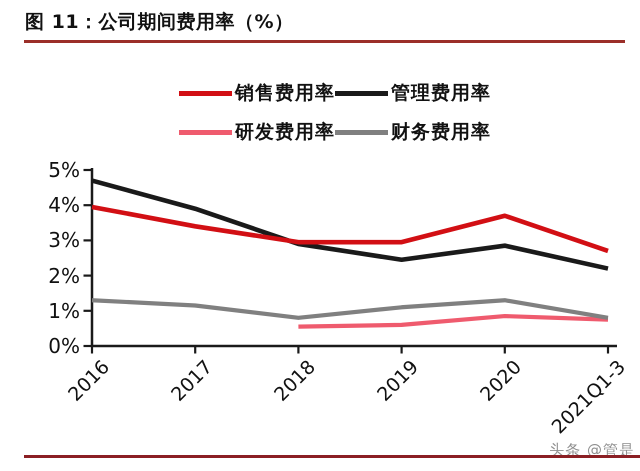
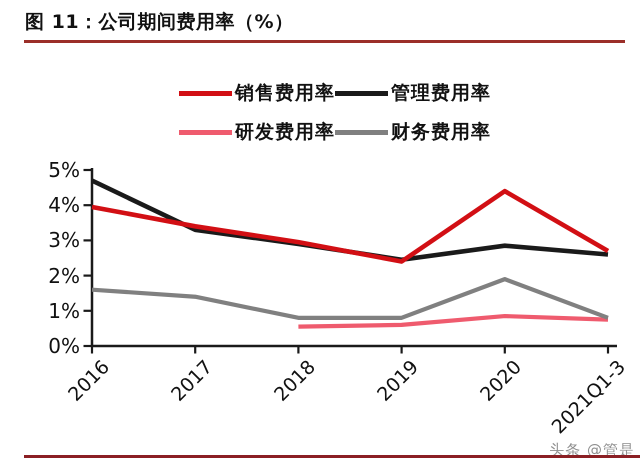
财务费用率/2016: 1.3% -> 1.6%
管理费用率/2017: 3.9% -> 3.3%
财务费用率/2017: 1.1% -> 1.4%
销售费用率/2019: 3.0% -> 2.4%
财务费用率/2019: 1.1% -> 0.8%
销售费用率/2020: 3.7% -> 4.4%
财务费用率/2020: 1.3% -> 1.9%
管理费用率/2021Q1-3: 2.2% -> 2.6%
